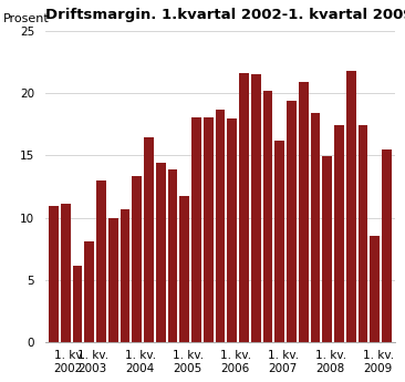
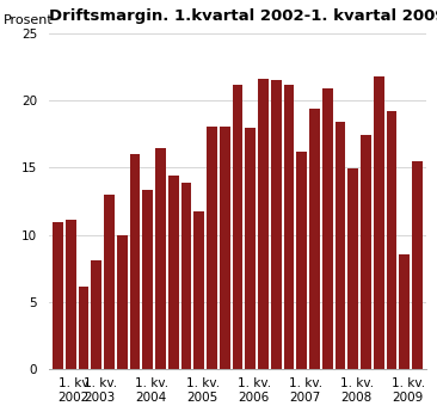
1. kv. 2004: 10.7 -> 16.0
1. kv. 2006: 18.7 -> 21.2
1. kv. 2007: 20.2 -> 21.2
1. kv. 2009: 17.4 -> 19.2
